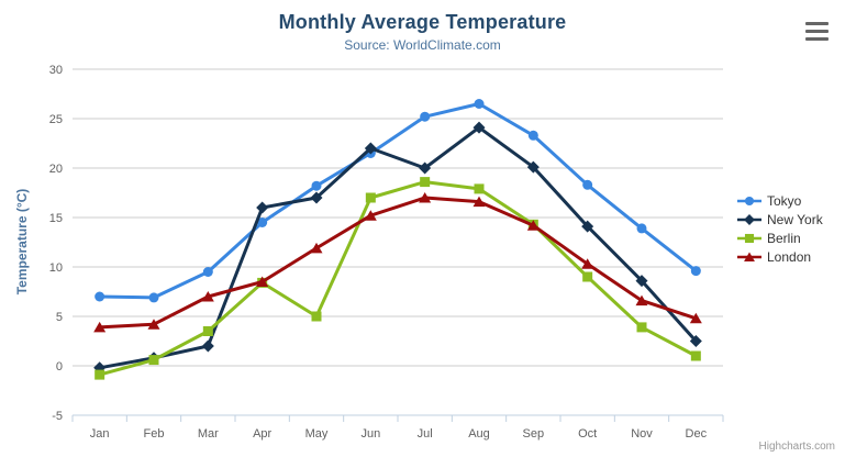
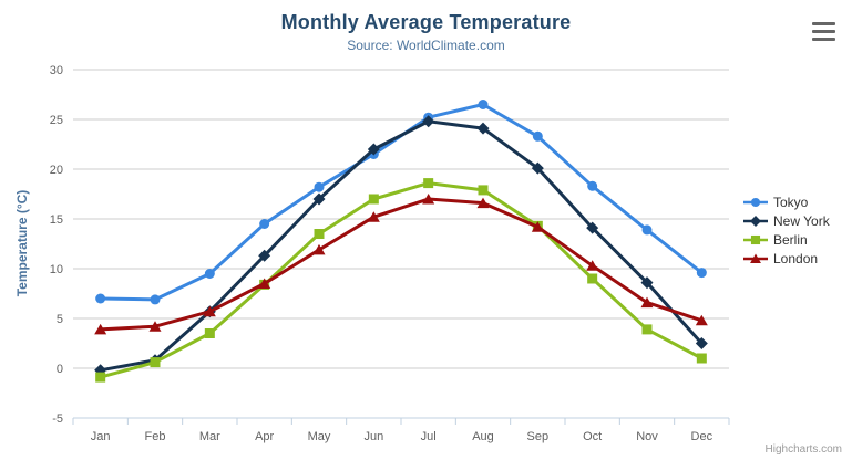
New York/Mar: 2 -> 6
London/Mar: 7 -> 6
New York/Apr: 16 -> 11
Berlin/May: 5 -> 14
New York/Jul: 20 -> 25
